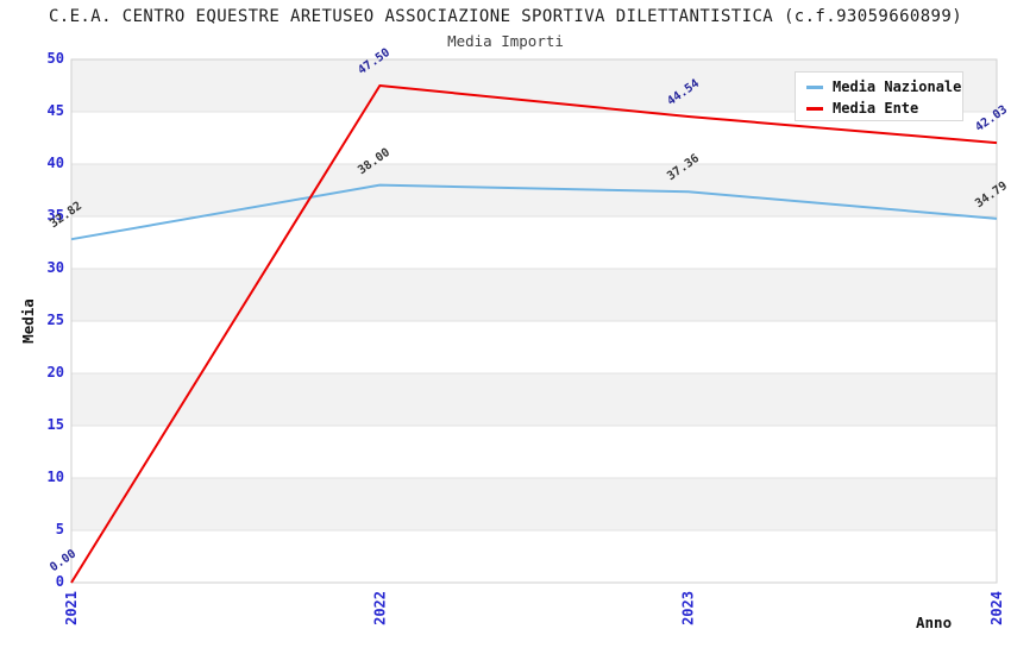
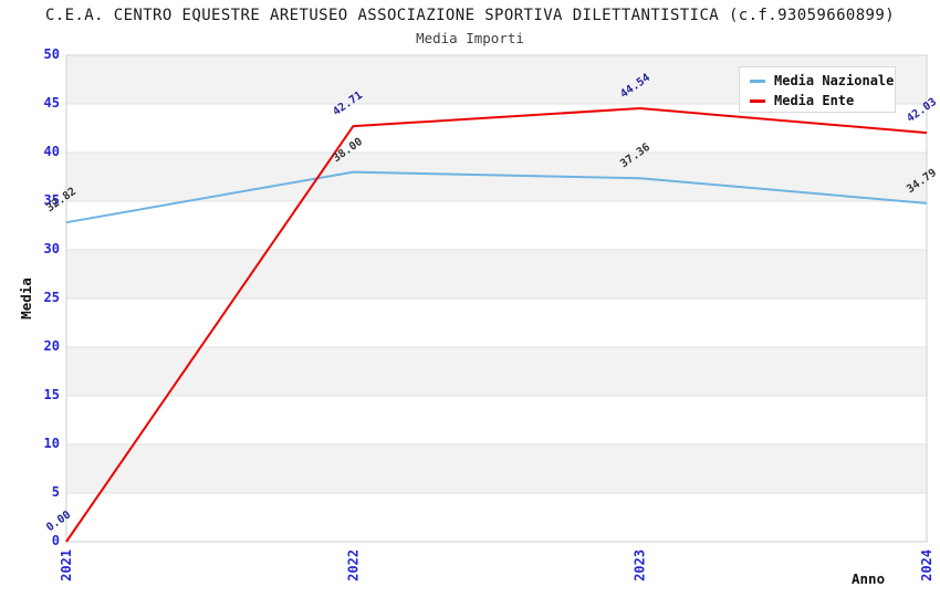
Media Ente/2022: 47.50 -> 42.71
